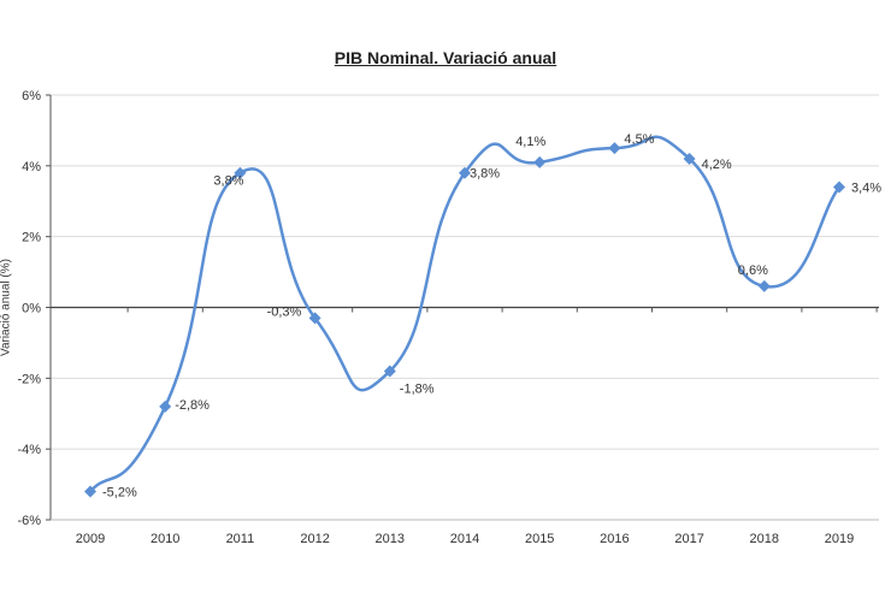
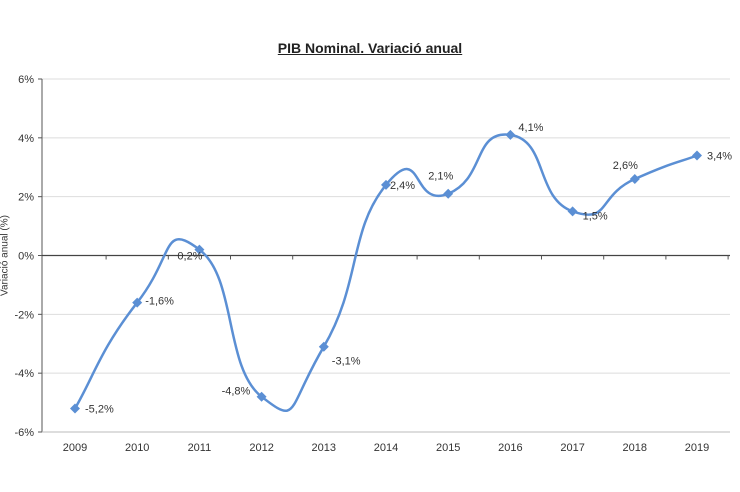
2010: -2,8% -> -1,6%
2011: 3,8% -> 0,2%
2012: -0,3% -> -4,8%
2013: -1,8% -> -3,1%
2014: 3,8% -> 2,4%
2015: 4,1% -> 2,1%
2016: 4,5% -> 4,1%
2017: 4,2% -> 1,5%
2018: 0,6% -> 2,6%
